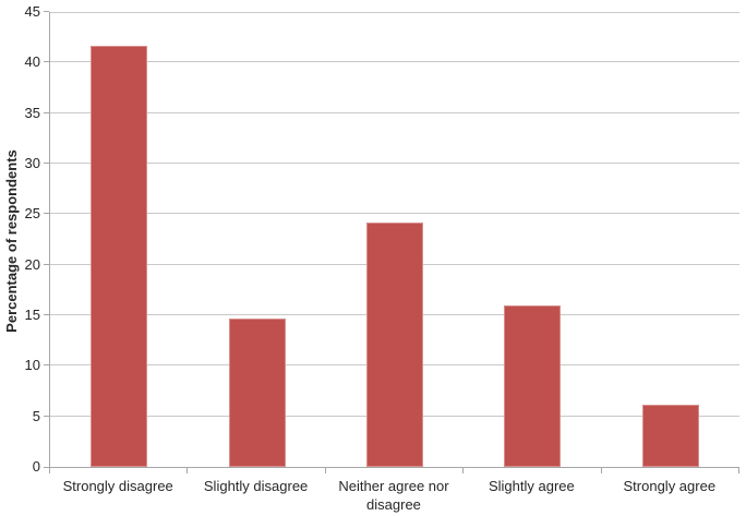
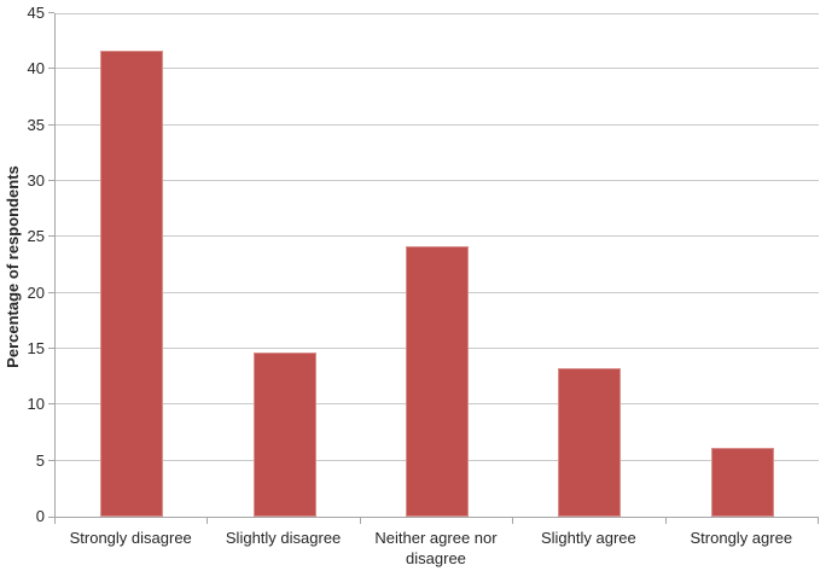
Slightly agree: 16 -> 13
